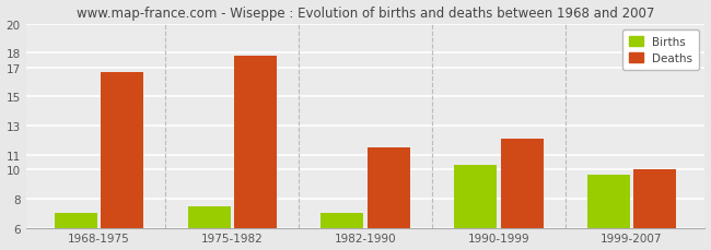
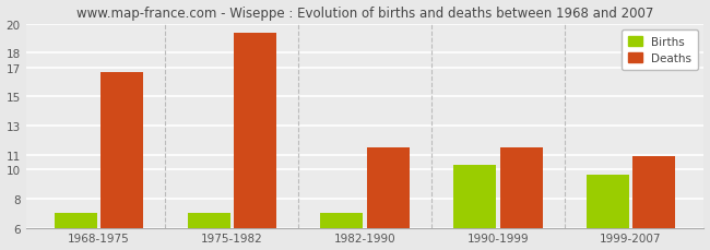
Births/1975-1982: 7.5 -> 7.0
Deaths/1975-1982: 17.8 -> 19.4
Deaths/1990-1999: 12.1 -> 11.5
Deaths/1999-2007: 10.0 -> 10.9
